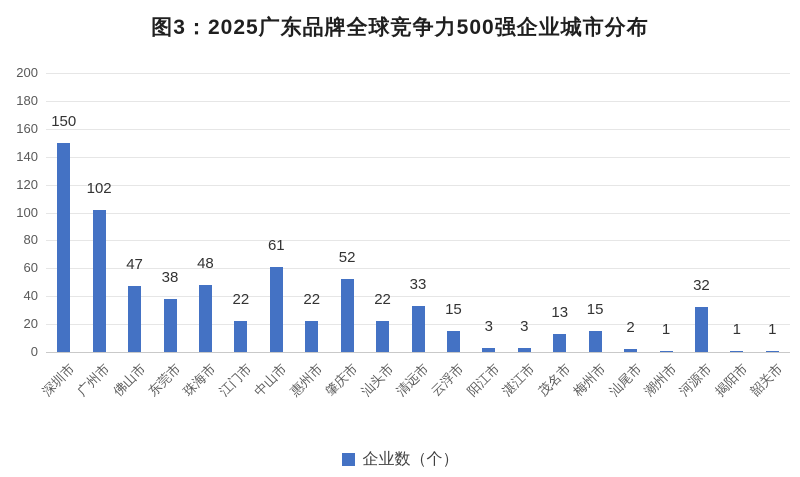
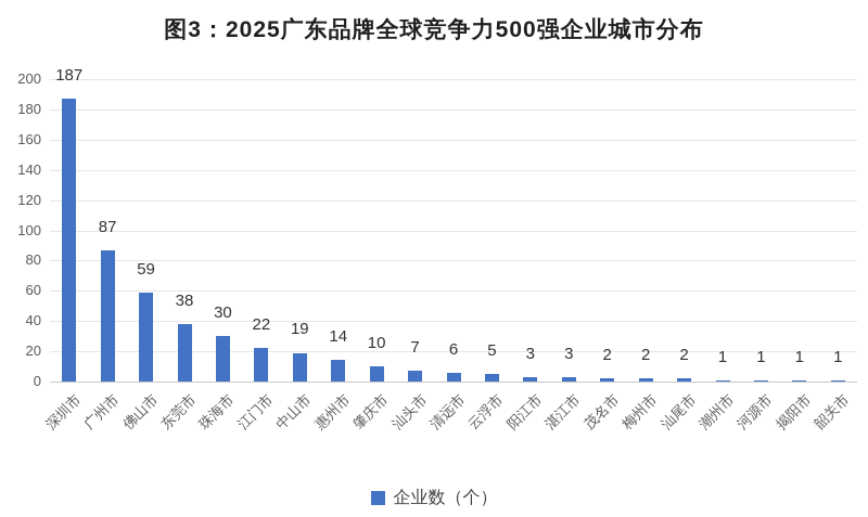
深圳市: 150 -> 187
广州市: 102 -> 87
佛山市: 47 -> 59
珠海市: 48 -> 30
中山市: 61 -> 19
惠州市: 22 -> 14
肇庆市: 52 -> 10
汕头市: 22 -> 7
清远市: 33 -> 6
云浮市: 15 -> 5
茂名市: 13 -> 2
梅州市: 15 -> 2
河源市: 32 -> 1
